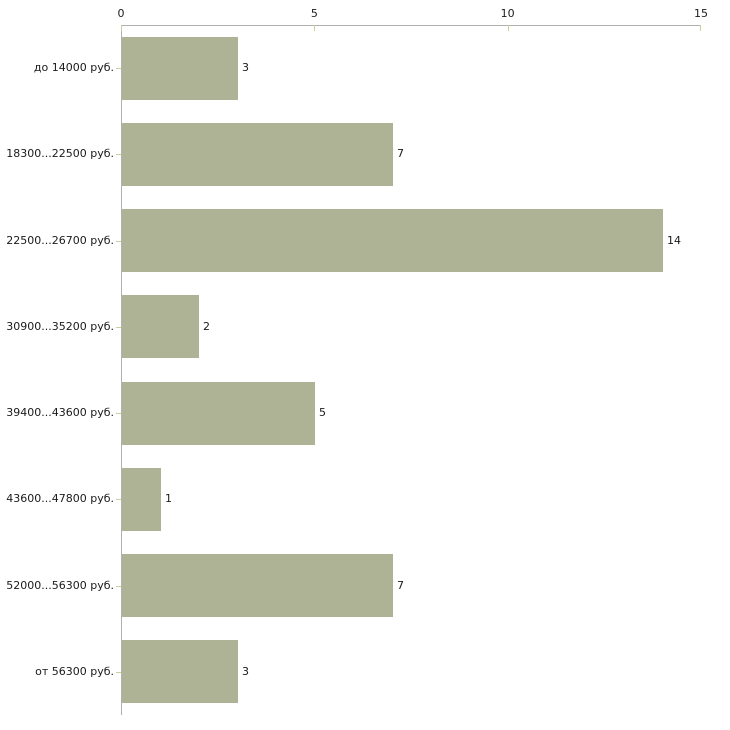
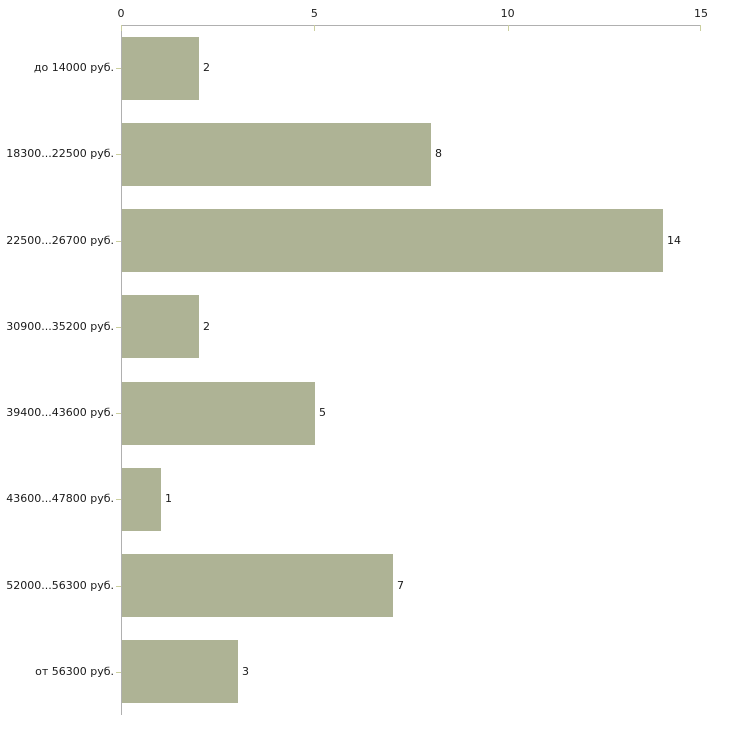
до 14000 руб.: 3 -> 2
18300...22500 руб.: 7 -> 8
